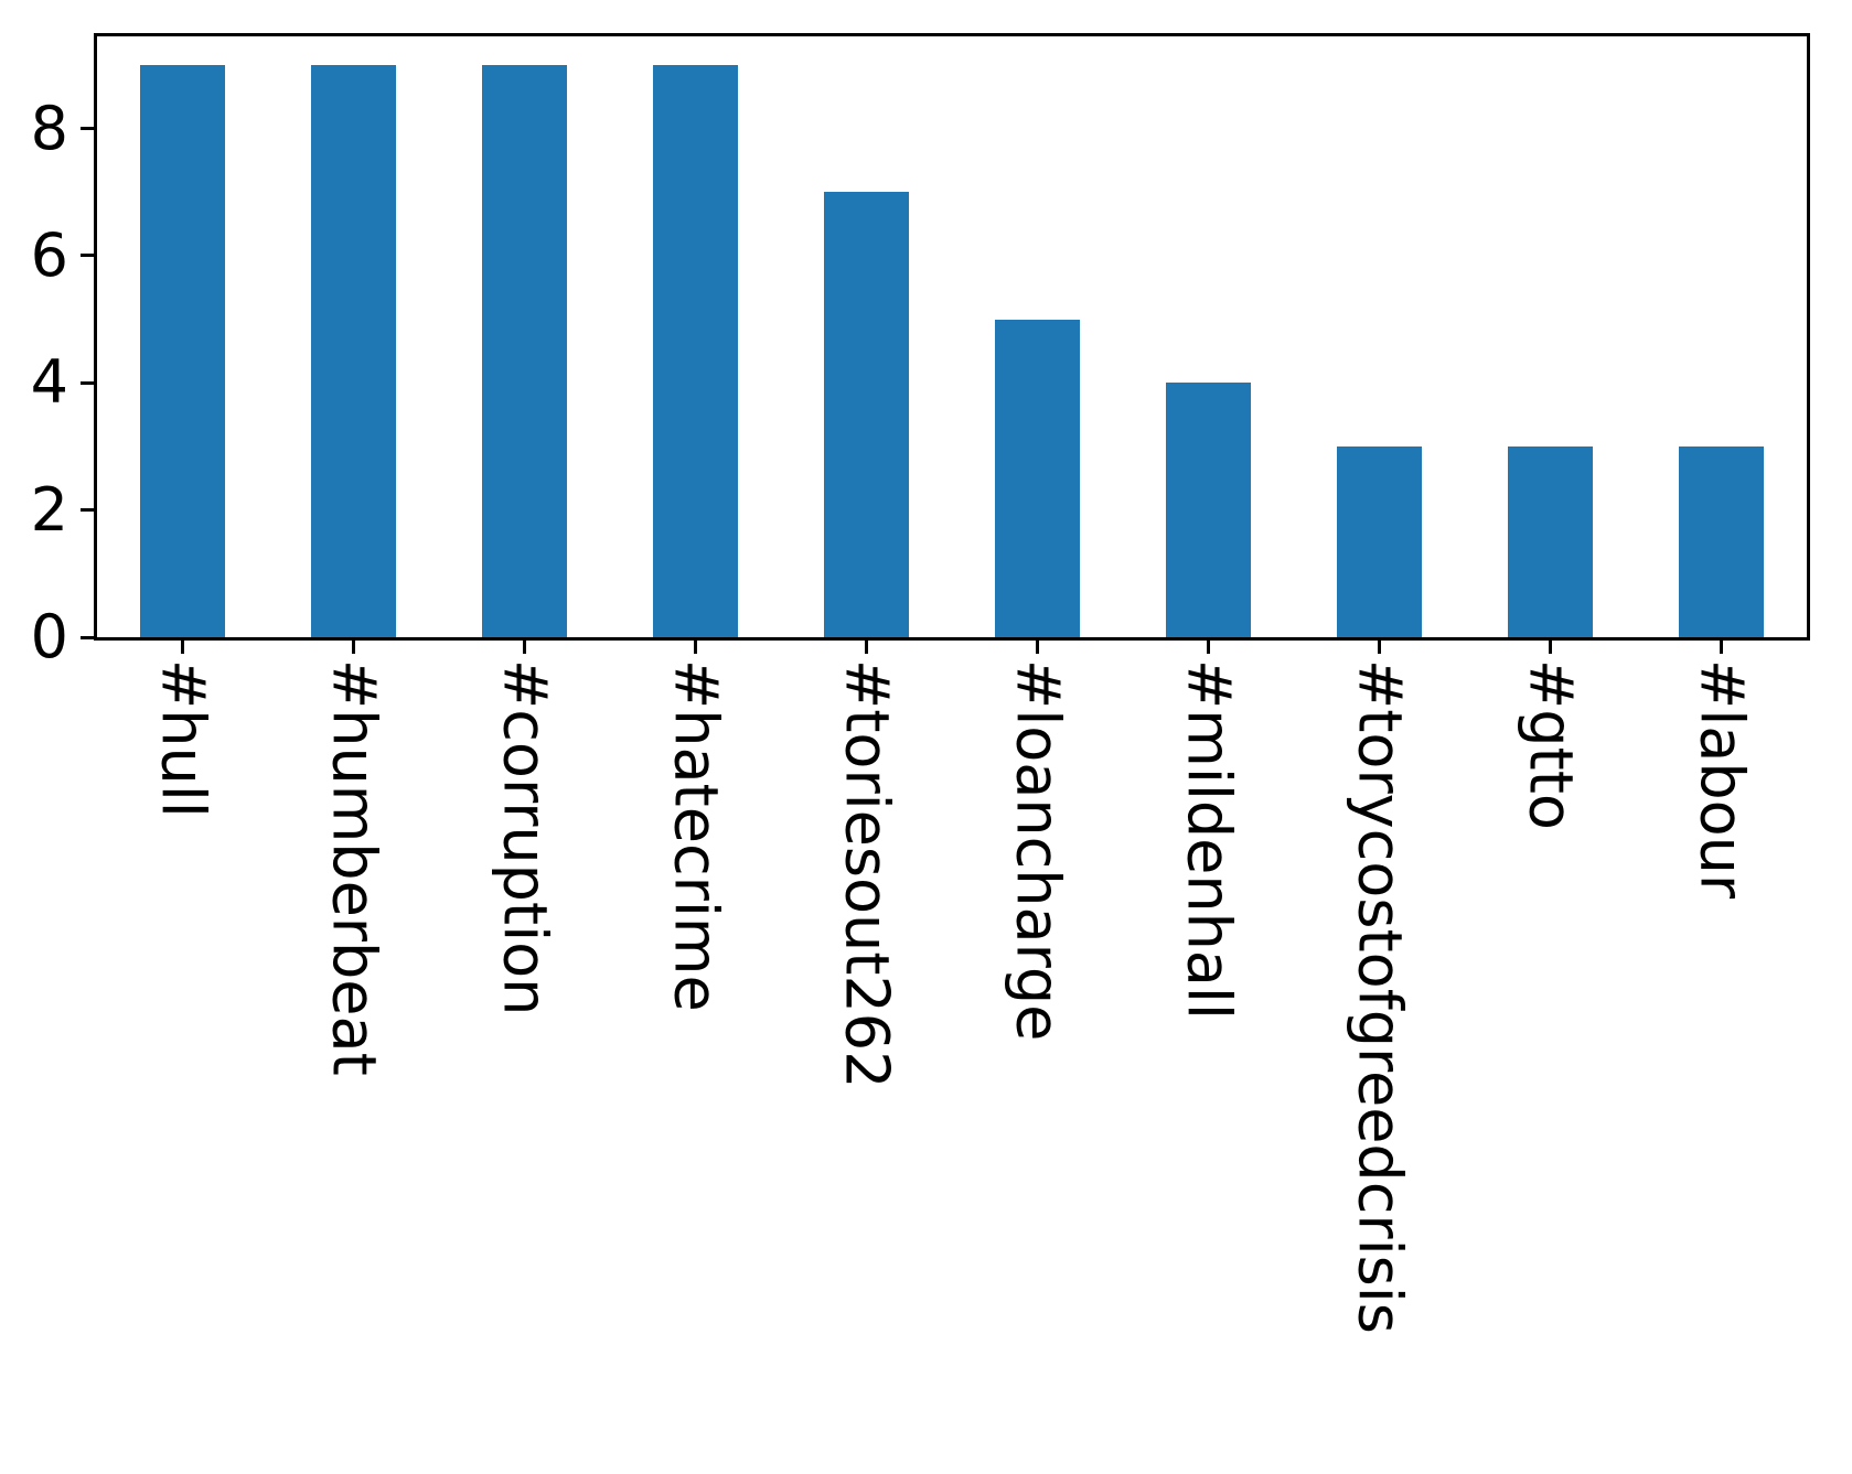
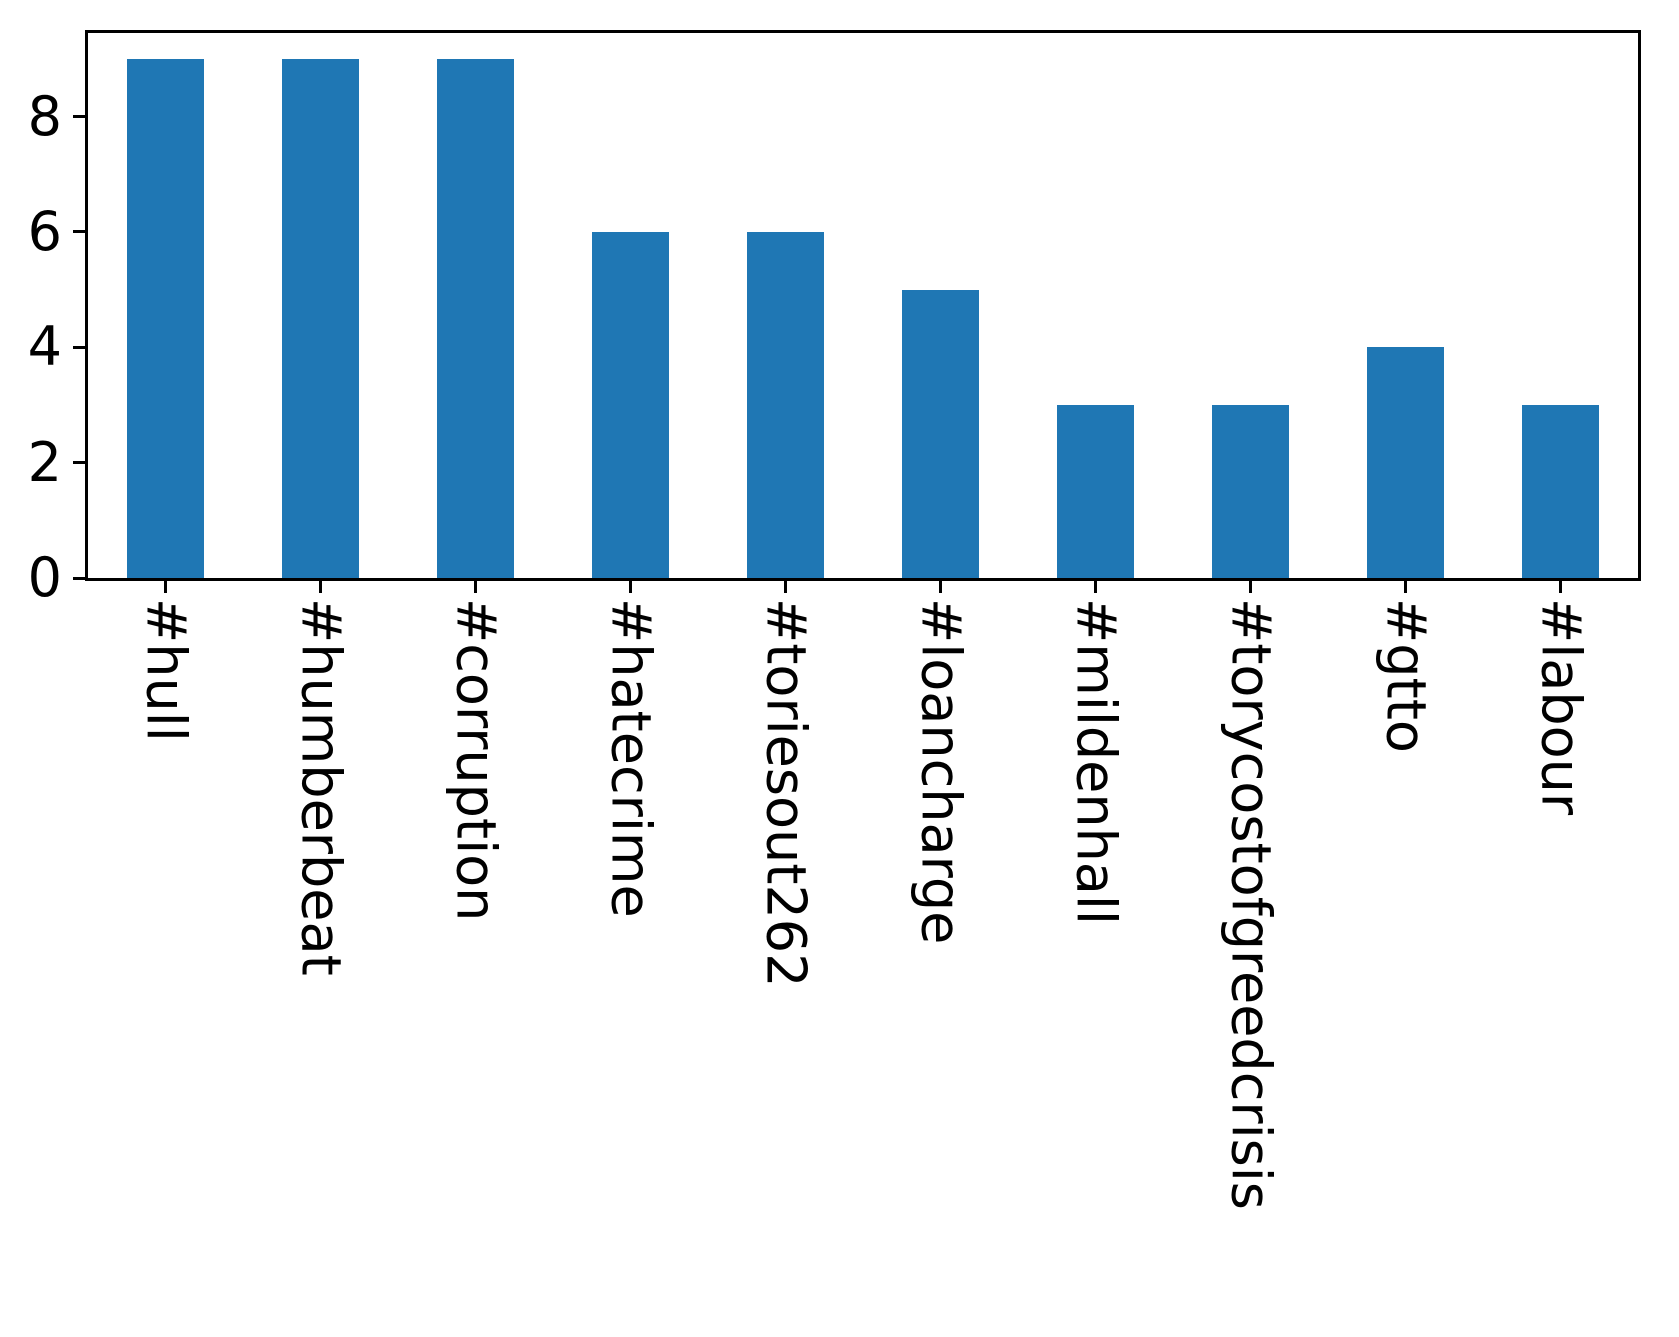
#hatecrime: 9 -> 6
#toriesout262: 7 -> 6
#mildenhall: 4 -> 3
#gtto: 3 -> 4
